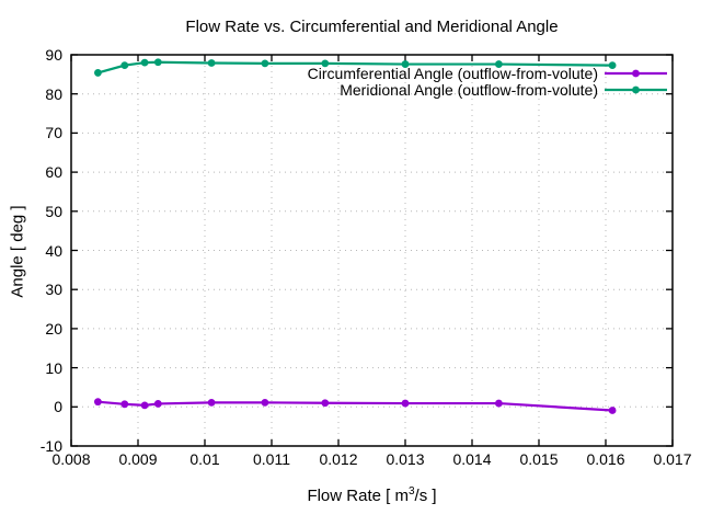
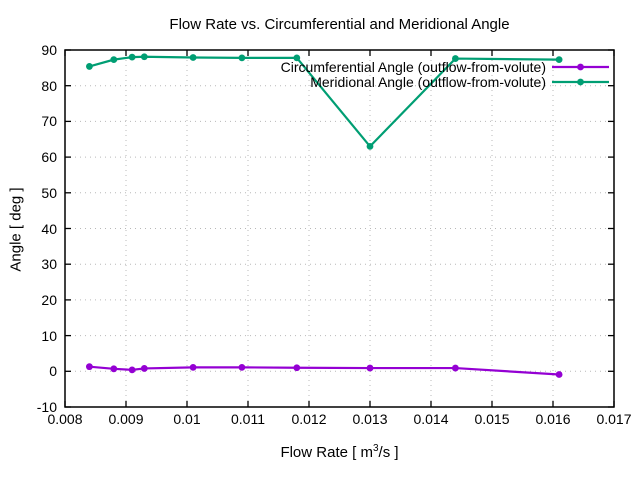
Meridional Angle (outflow-from-volute)/0.013: 88 -> 63
